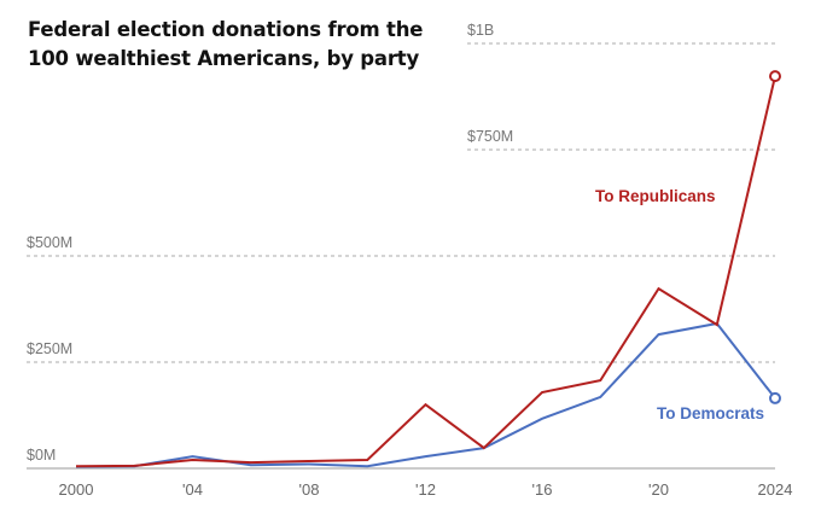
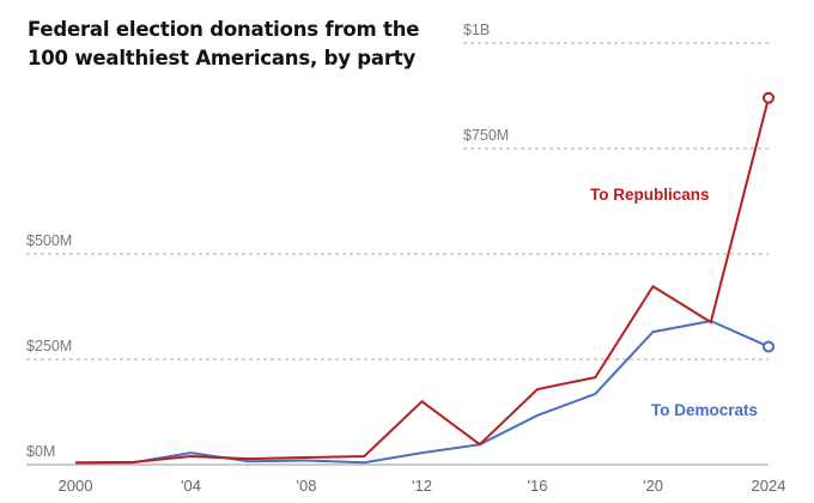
To Republicans/2024: $920M -> $870M
To Democrats/2024: $160M -> $280M
